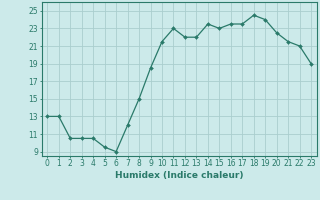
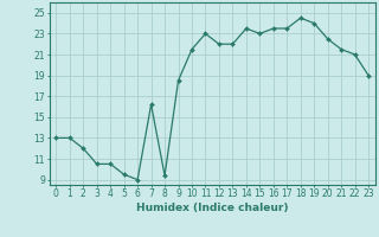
2: 10.5 -> 12.0
7: 12.0 -> 16.2
8: 15.0 -> 9.4
